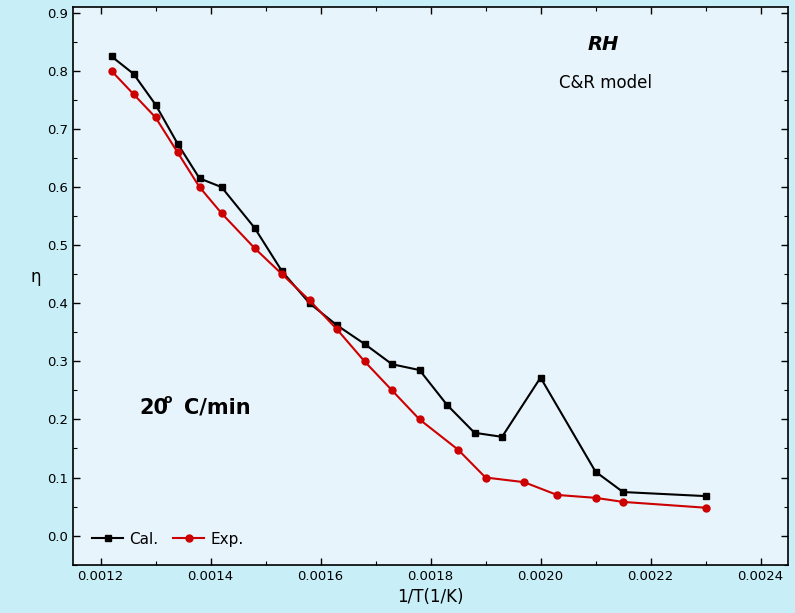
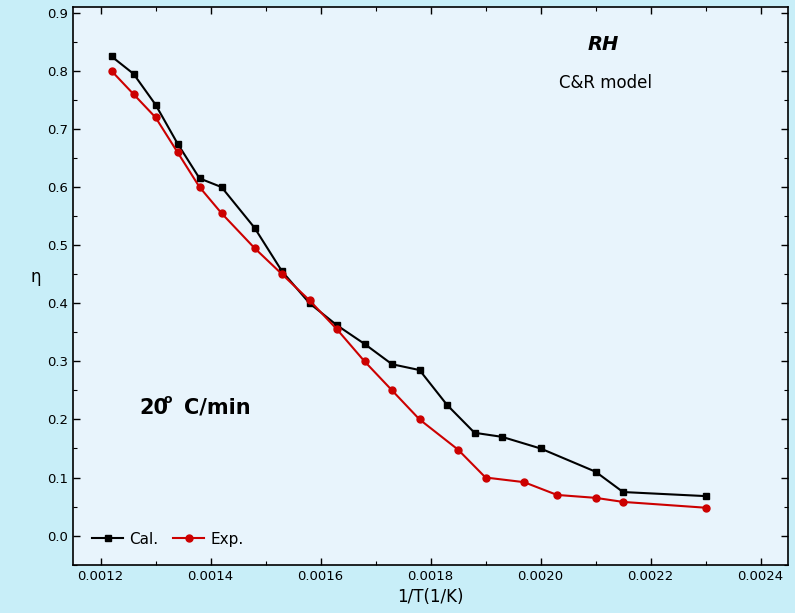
Cal./0.0020: 0.272 -> 0.150
